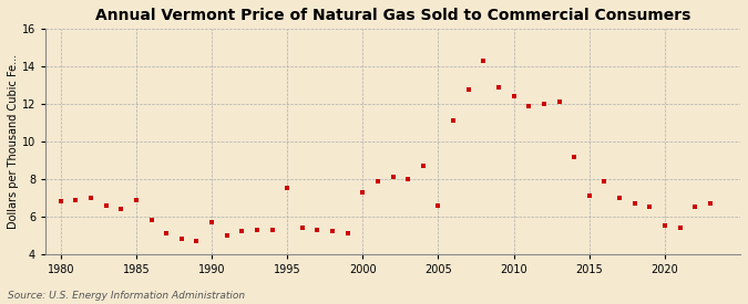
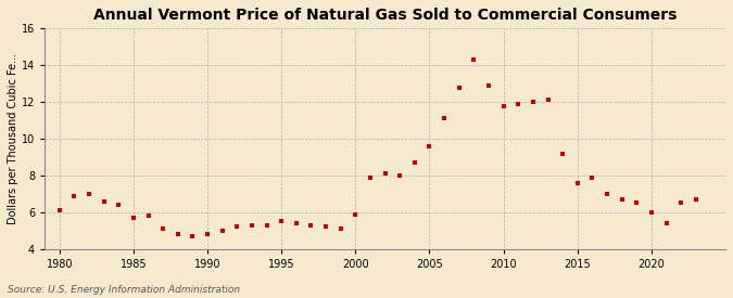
1980: 6.8 -> 6.1
1985: 6.9 -> 5.7
1990: 5.7 -> 4.8
1995: 7.5 -> 5.5
2000: 7.3 -> 5.9
2005: 6.6 -> 9.6
2010: 12.4 -> 11.8
2015: 7.1 -> 7.6
2020: 5.5 -> 6.0
